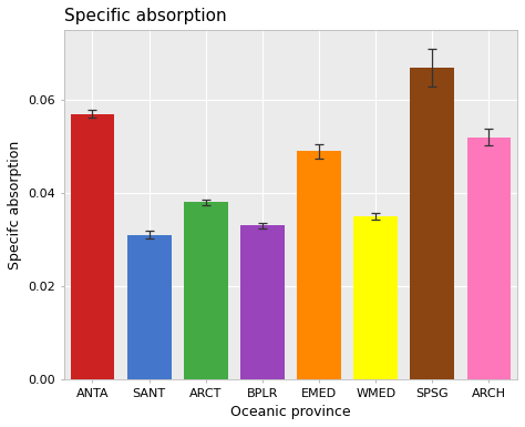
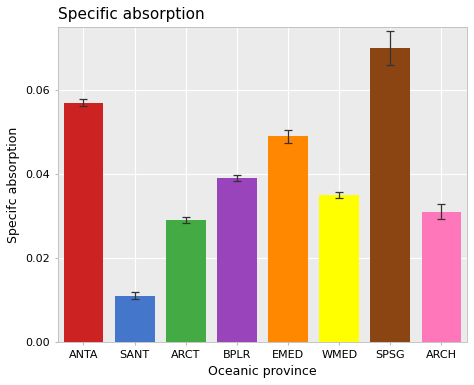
SANT: 0.031 -> 0.011
ARCT: 0.038 -> 0.029
BPLR: 0.033 -> 0.039
SPSG: 0.067 -> 0.070
ARCH: 0.052 -> 0.031
